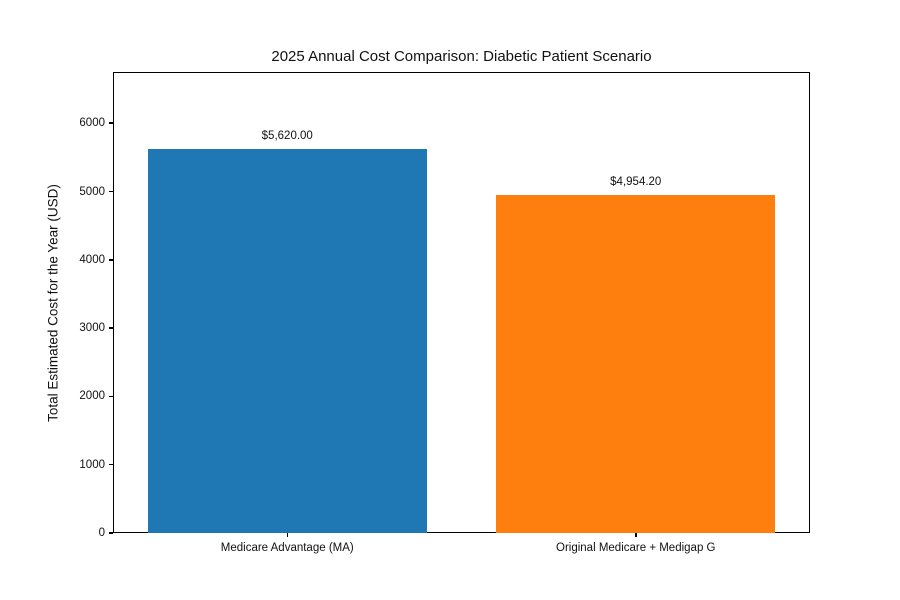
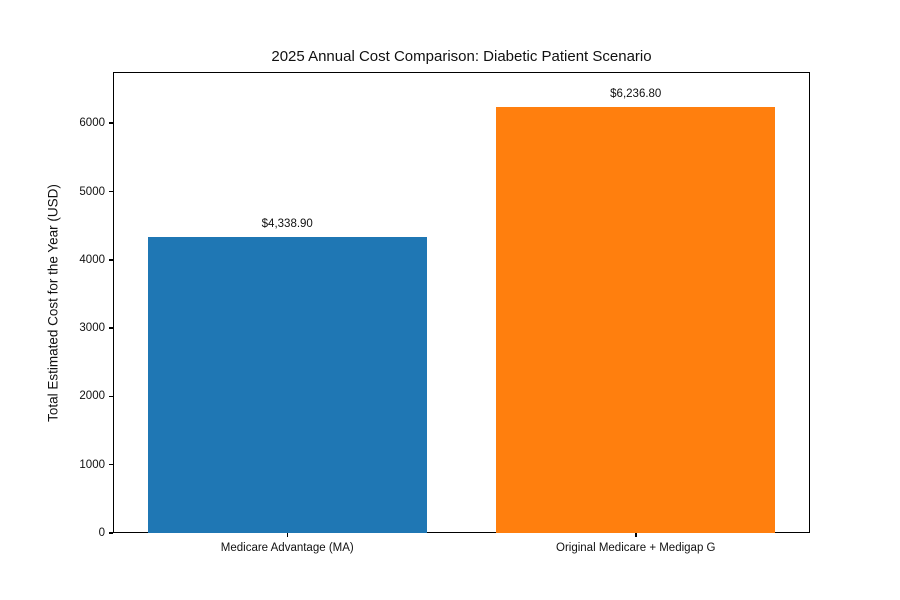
Medicare Advantage (MA): $5,620.00 -> $4,338.90
Original Medicare + Medigap G: $4,954.20 -> $6,236.80
